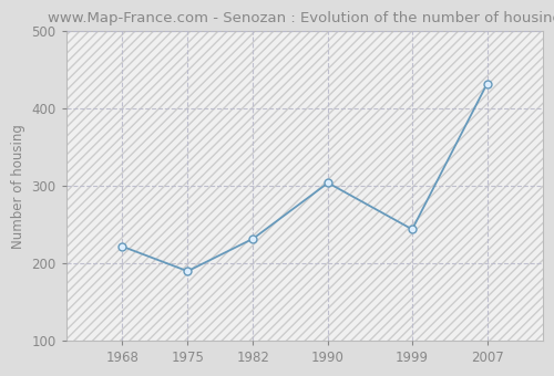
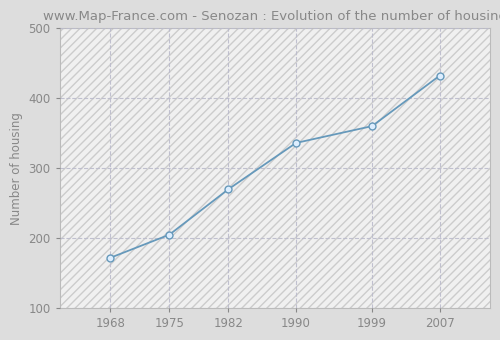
1968: 222 -> 172
1975: 190 -> 205
1982: 232 -> 270
1990: 304 -> 336
1999: 244 -> 360
